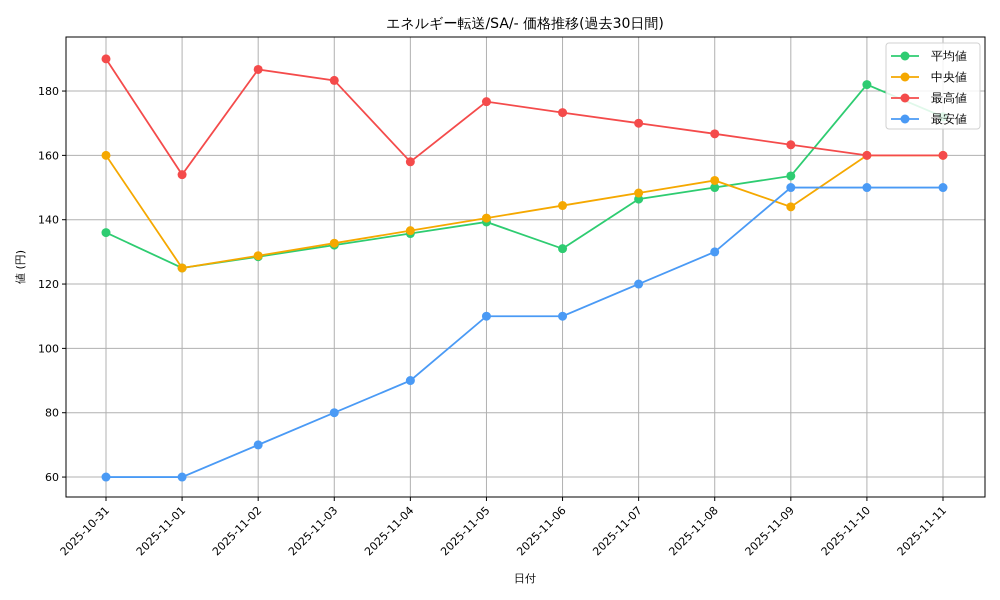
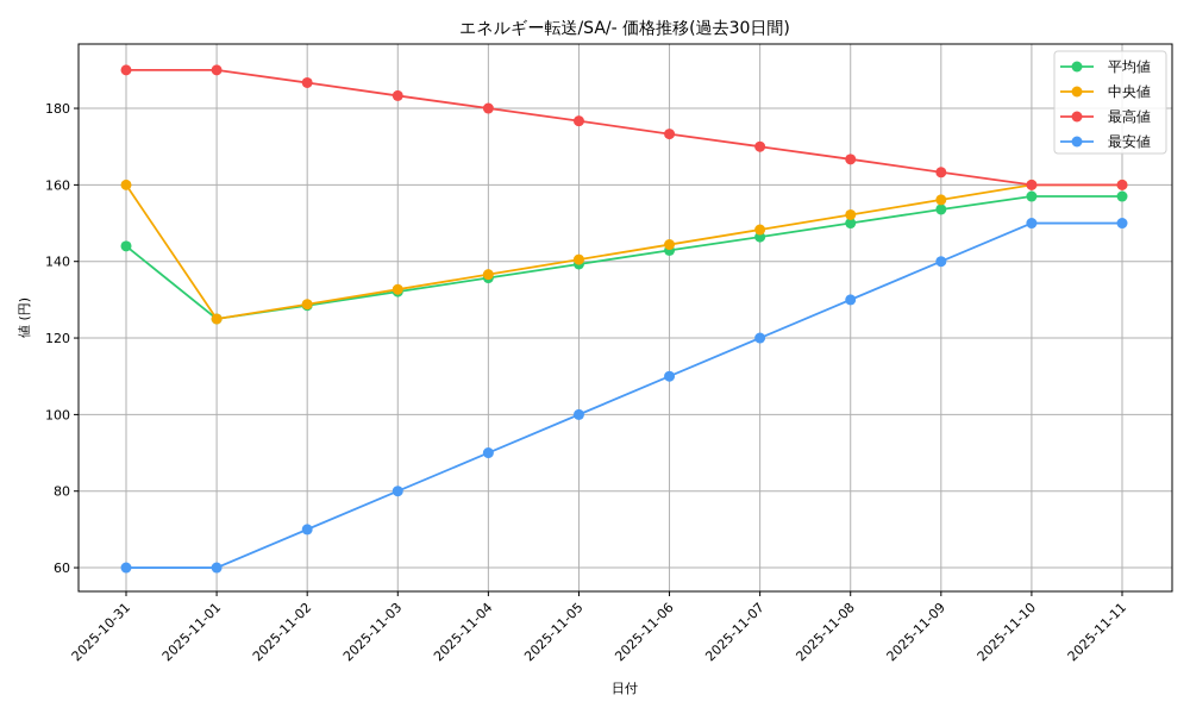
平均値/2025-10-31: 136 -> 144
最高値/2025-11-01: 154 -> 190
最高値/2025-11-04: 158 -> 180
最安値/2025-11-05: 110 -> 100
平均値/2025-11-06: 131 -> 143
中央値/2025-11-09: 144 -> 156
最安値/2025-11-09: 150 -> 140
平均値/2025-11-10: 182 -> 157
平均値/2025-11-11: 172 -> 157
